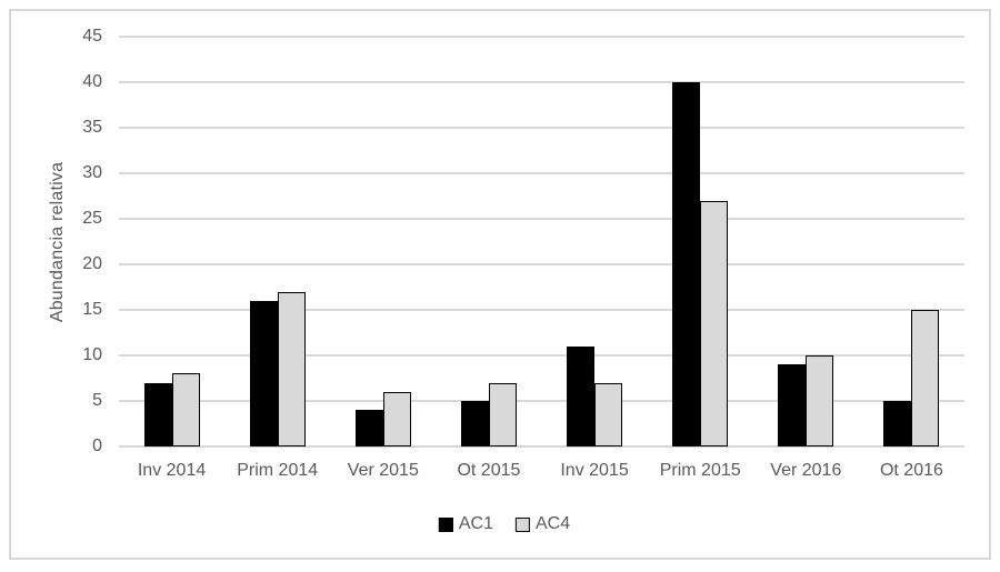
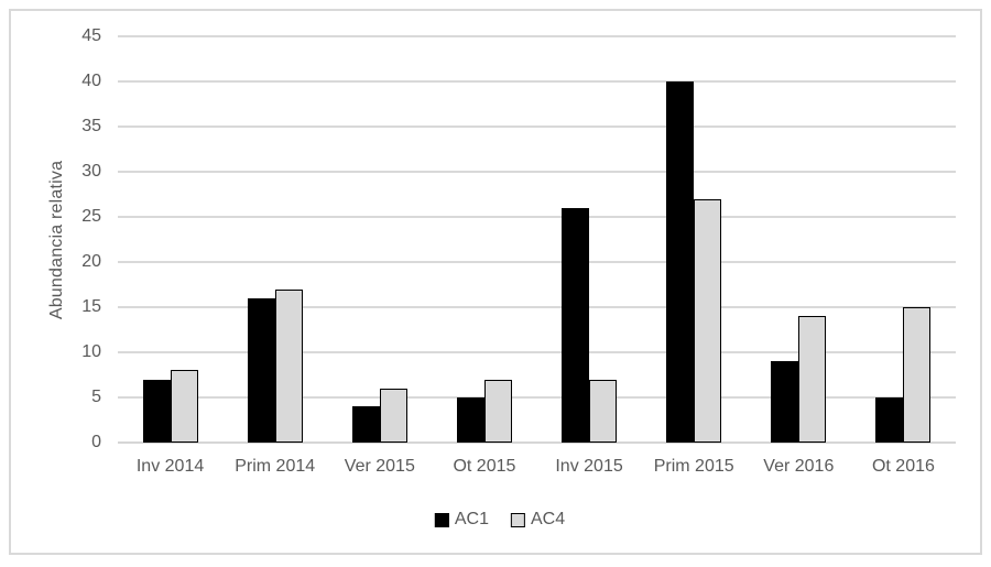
AC1/Inv 2015: 11 -> 26
AC4/Ver 2016: 10 -> 14
